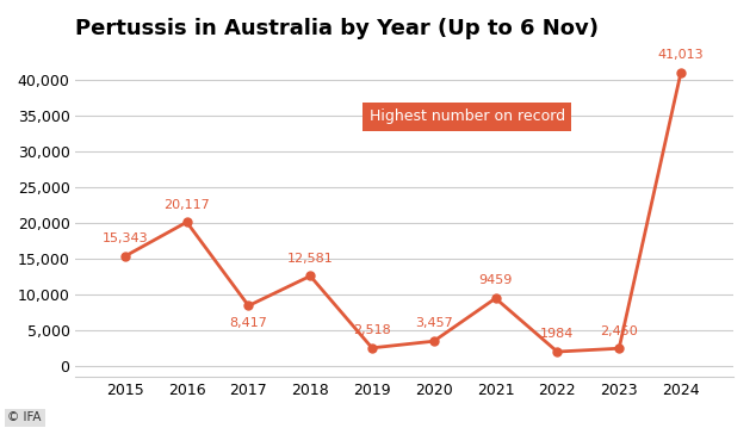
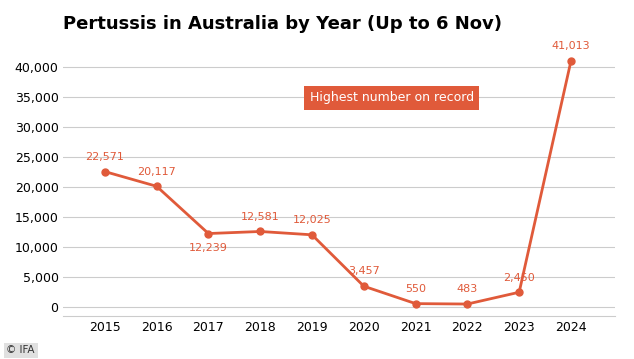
2015: 15,343 -> 22,571
2017: 8,417 -> 12,239
2019: 2,518 -> 12,025
2021: 9459 -> 550
2022: 1984 -> 483
